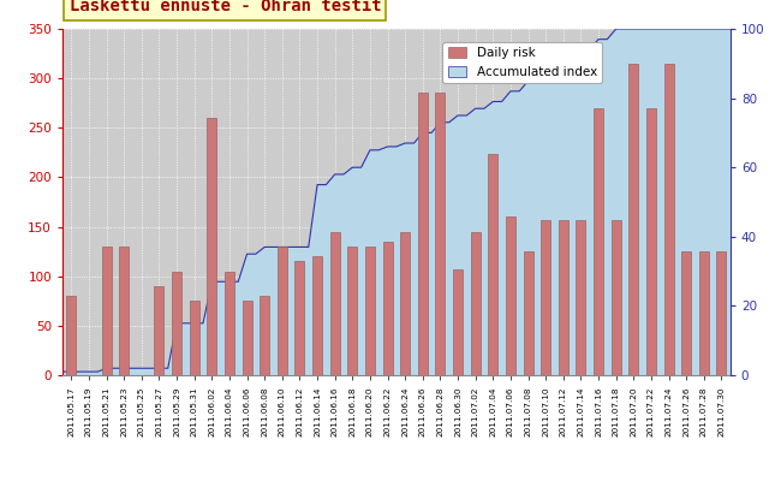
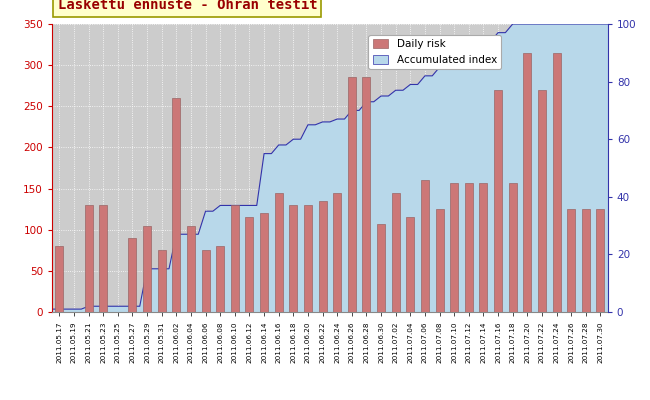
Daily risk/2011.07.04: 224 -> 115
